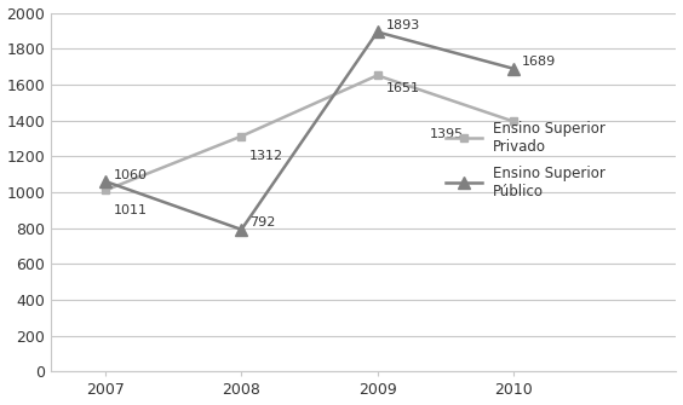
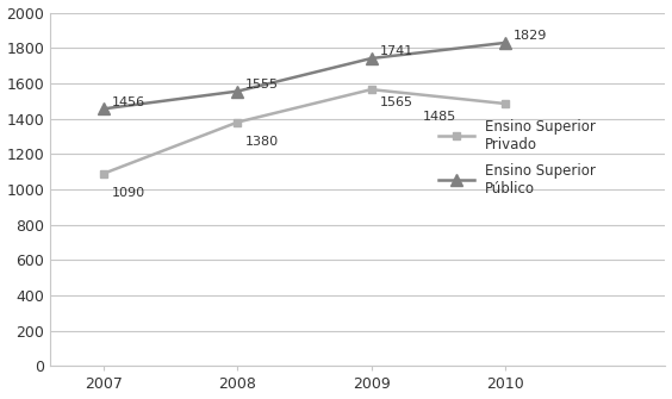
Ensino Superior Privado/2007: 1011 -> 1090
Ensino Superior Público/2007: 1060 -> 1456
Ensino Superior Privado/2008: 1312 -> 1380
Ensino Superior Público/2008: 792 -> 1555
Ensino Superior Privado/2009: 1651 -> 1565
Ensino Superior Público/2009: 1893 -> 1741
Ensino Superior Privado/2010: 1395 -> 1485
Ensino Superior Público/2010: 1689 -> 1829
